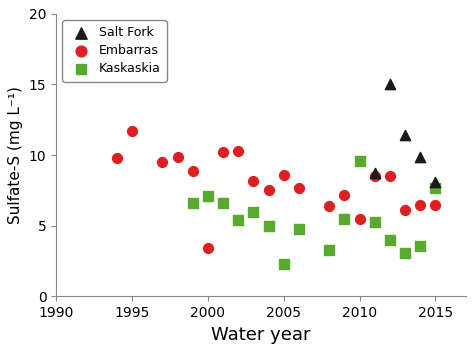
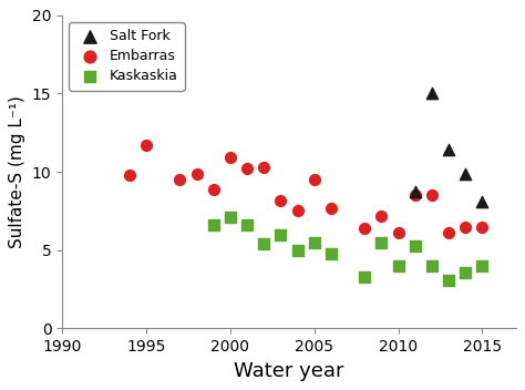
Embarras/2000: 3.4 -> 10.9
Embarras/2005: 8.6 -> 9.5
Kaskaskia/2005: 2.3 -> 5.5
Embarras/2010: 5.5 -> 6.1
Kaskaskia/2010: 9.6 -> 4.0
Kaskaskia/2015: 7.7 -> 4.0
